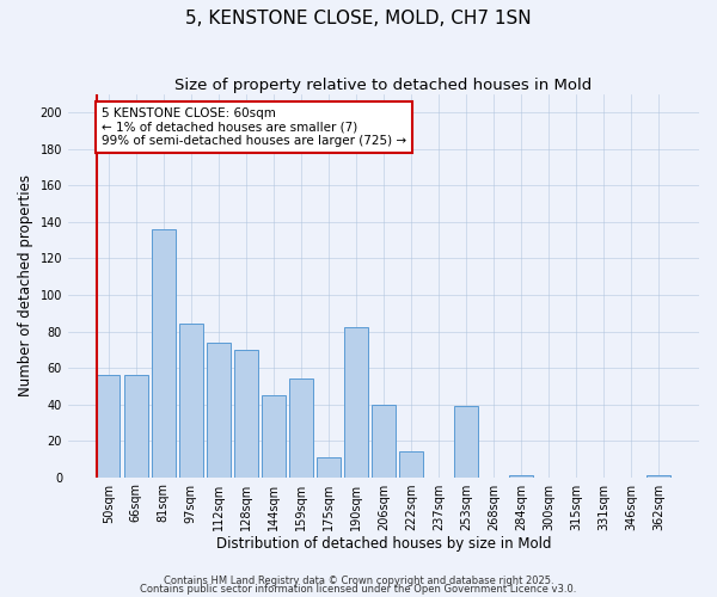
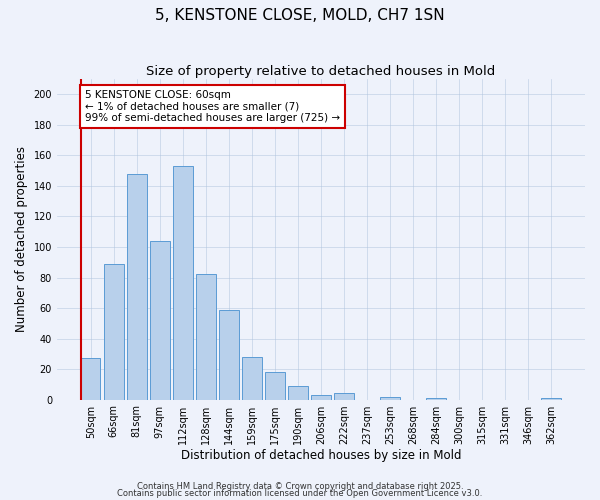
50sqm: 56 -> 27
66sqm: 56 -> 89
81sqm: 136 -> 148
97sqm: 84 -> 104
112sqm: 74 -> 153
128sqm: 70 -> 82
144sqm: 45 -> 59
159sqm: 54 -> 28
175sqm: 11 -> 18
190sqm: 82 -> 9
206sqm: 40 -> 3
222sqm: 14 -> 4
253sqm: 39 -> 2
